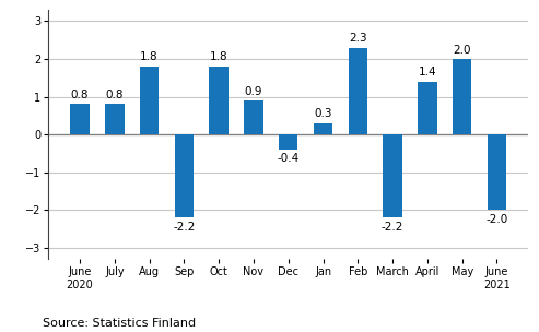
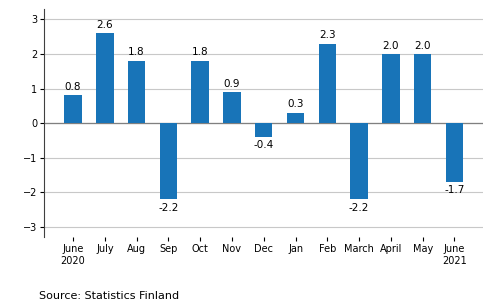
July: 0.8 -> 2.6
April: 1.4 -> 2.0
June 2021: -2.0 -> -1.7
